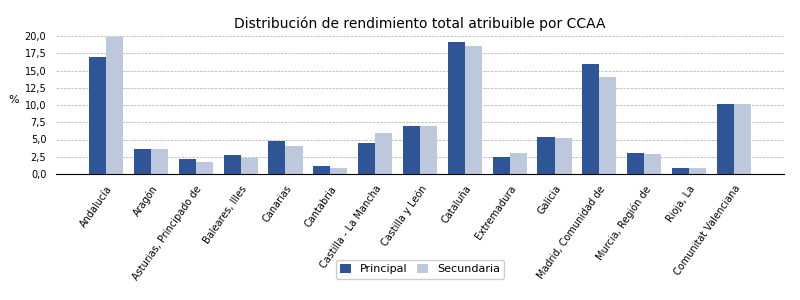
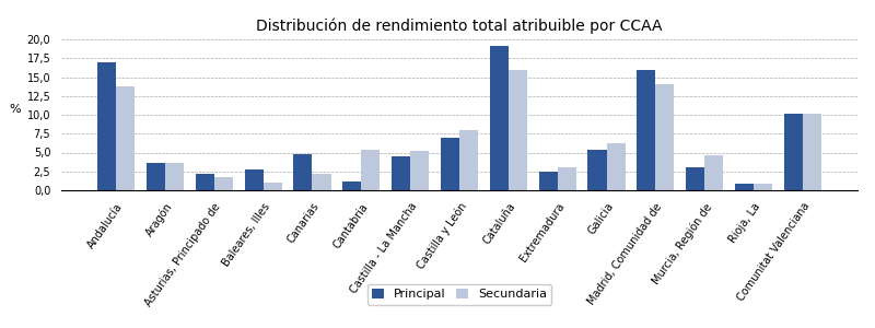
Secundaria/Andalucía: 19,8 -> 13,8
Secundaria/Baleares, Illes: 2,3 -> 1,0
Secundaria/Canarias: 4,1 -> 2,2
Secundaria/Cantabria: 0,8 -> 5,4
Secundaria/Castilla - La Mancha: 6,0 -> 5,2
Secundaria/Castilla y León: 7,0 -> 8,0
Secundaria/Cataluña: 18,5 -> 16,0
Secundaria/Galicia: 5,2 -> 6,2
Secundaria/Murcia, Región de: 2,9 -> 4,6
